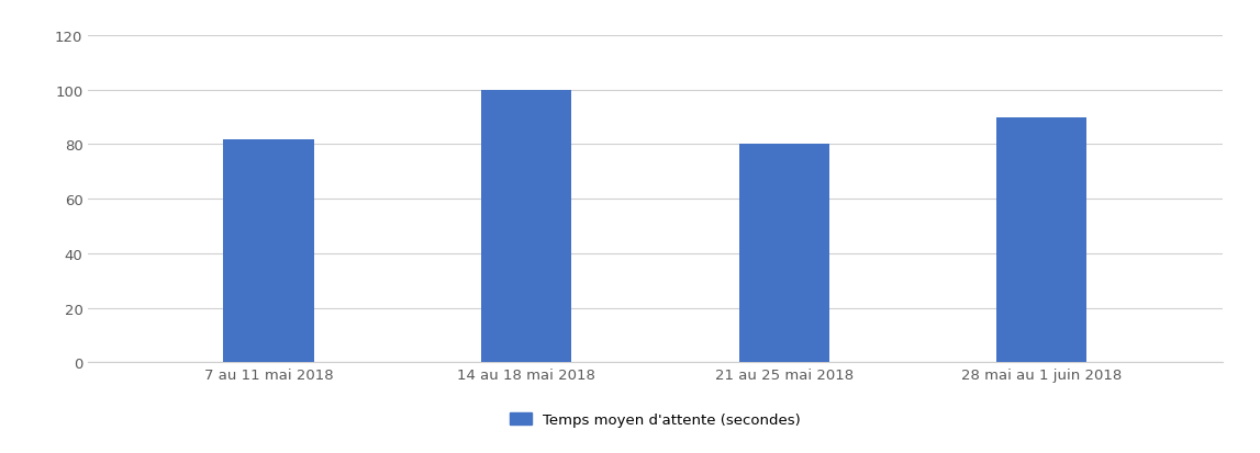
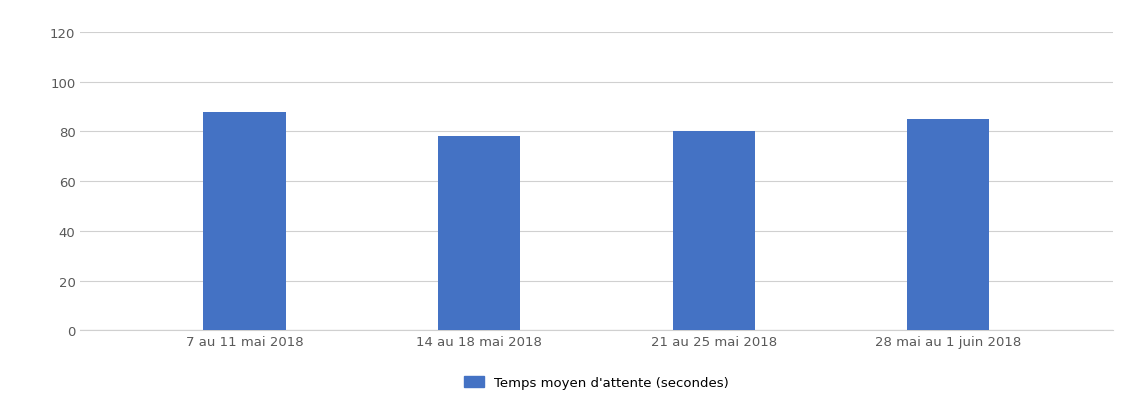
7 au 11 mai 2018: 82 -> 88
14 au 18 mai 2018: 100 -> 78
28 mai au 1 juin 2018: 90 -> 85
